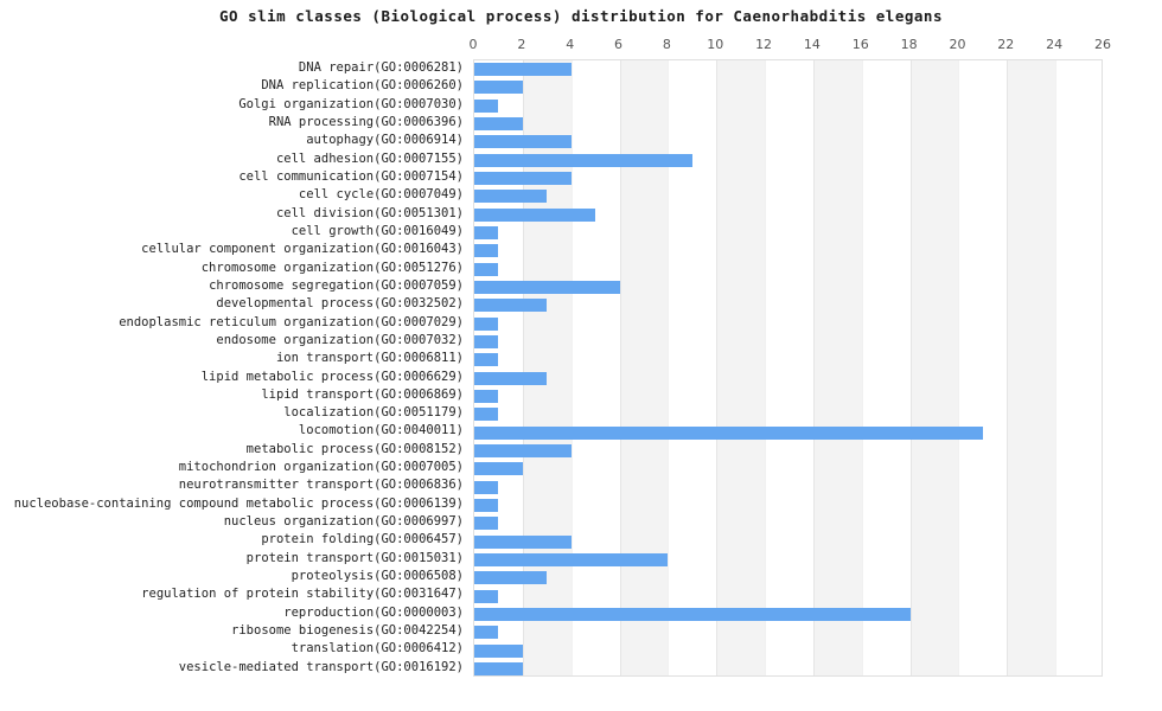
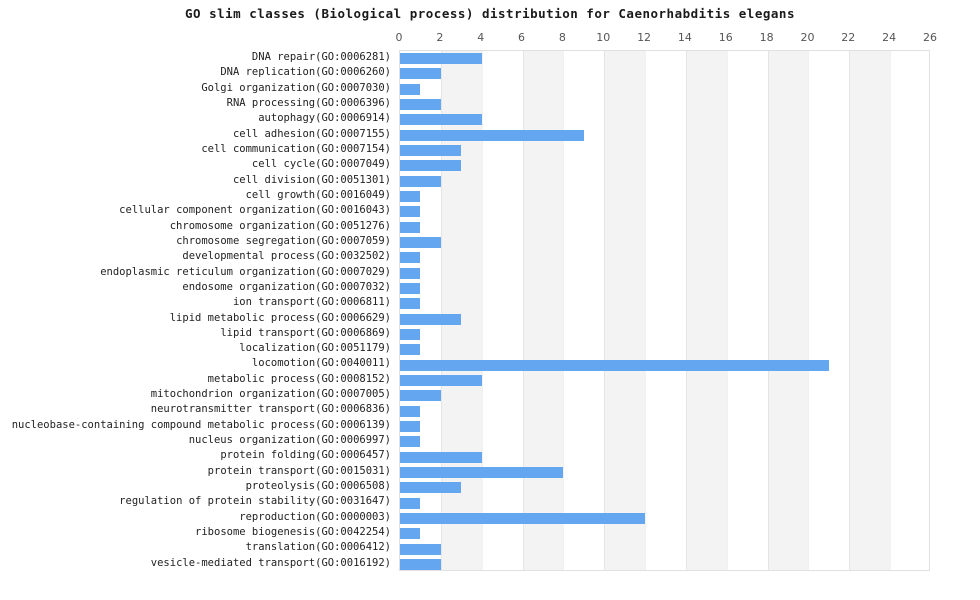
cell communication(GO:0007154): 4 -> 3
cell division(GO:0051301): 5 -> 2
chromosome segregation(GO:0007059): 6 -> 2
developmental process(GO:0032502): 3 -> 1
reproduction(GO:0000003): 18 -> 12
